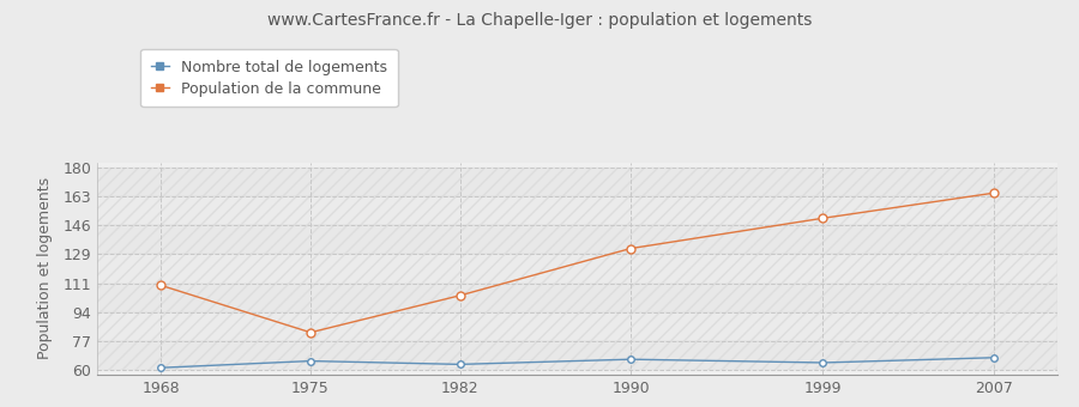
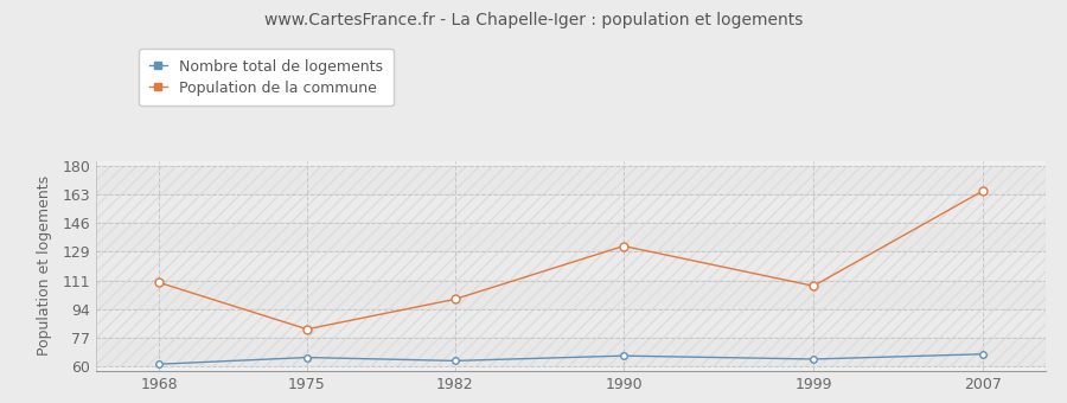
Population de la commune/1982: 104 -> 100
Population de la commune/1999: 150 -> 108
